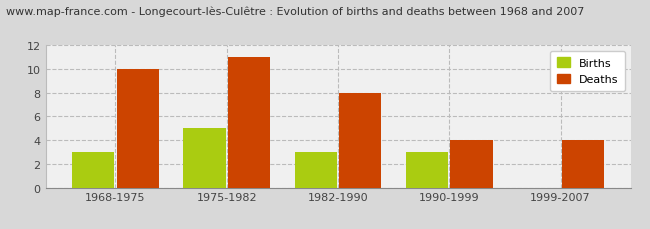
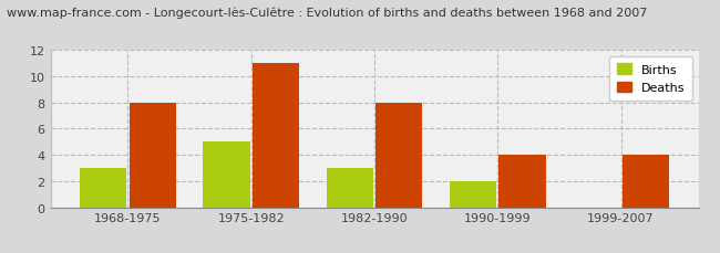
Deaths/1968-1975: 10 -> 8
Births/1990-1999: 3 -> 2
